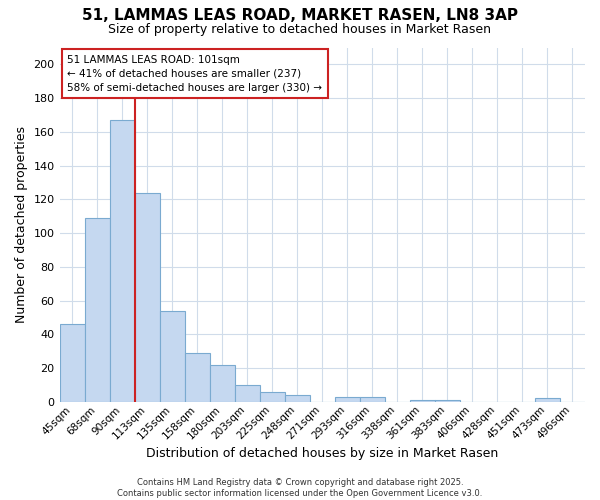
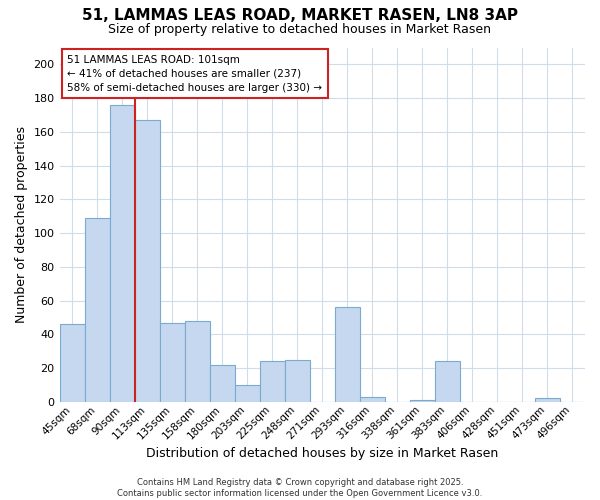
90sqm: 167 -> 176
113sqm: 124 -> 167
135sqm: 54 -> 47
158sqm: 29 -> 48
225sqm: 6 -> 24
248sqm: 4 -> 25
293sqm: 3 -> 56
383sqm: 1 -> 24
